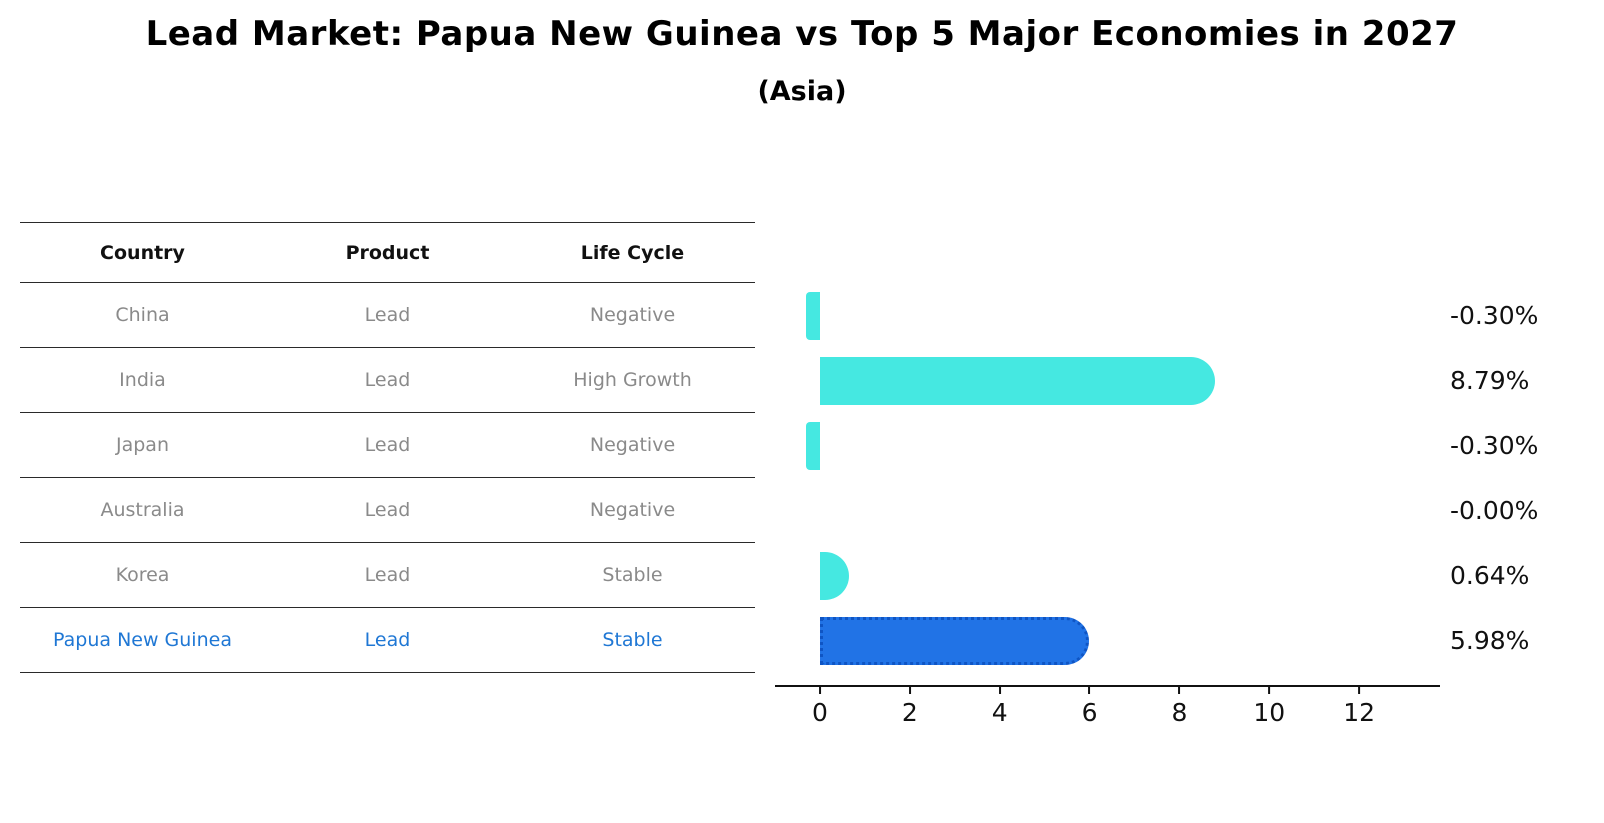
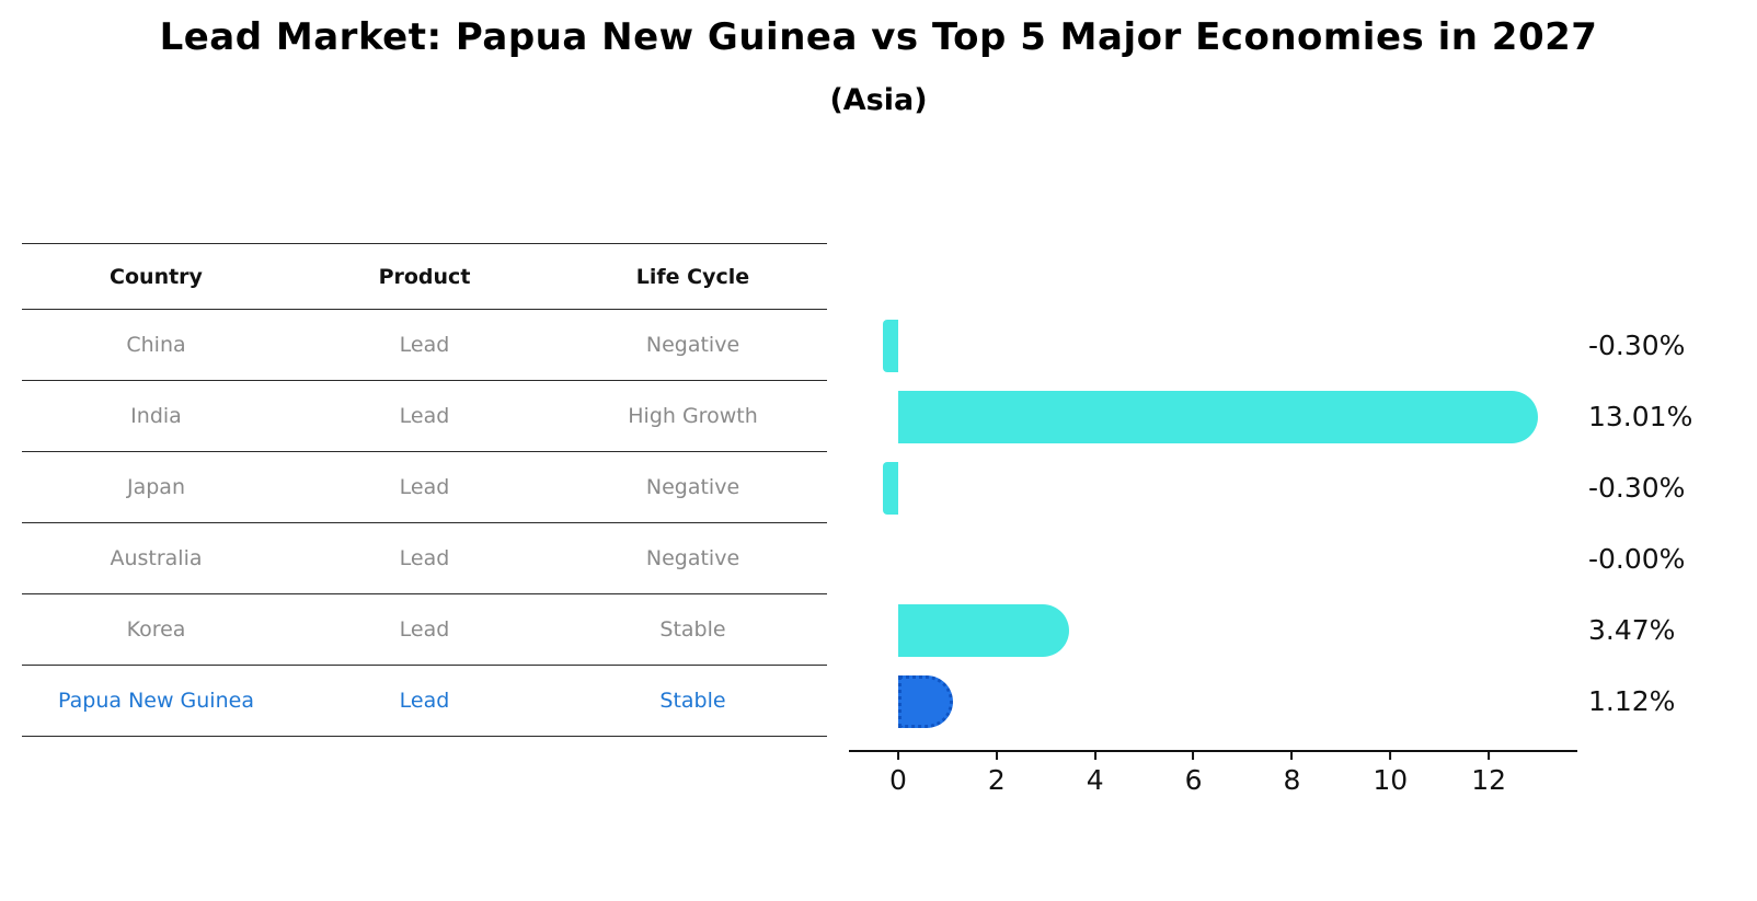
India: 8.79% -> 13.01%
Korea: 0.64% -> 3.47%
Papua New Guinea: 5.98% -> 1.12%
